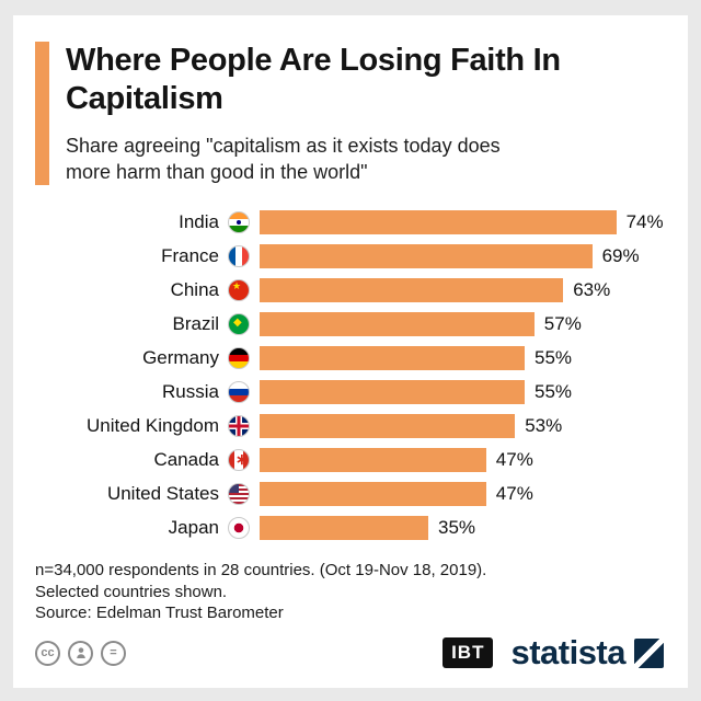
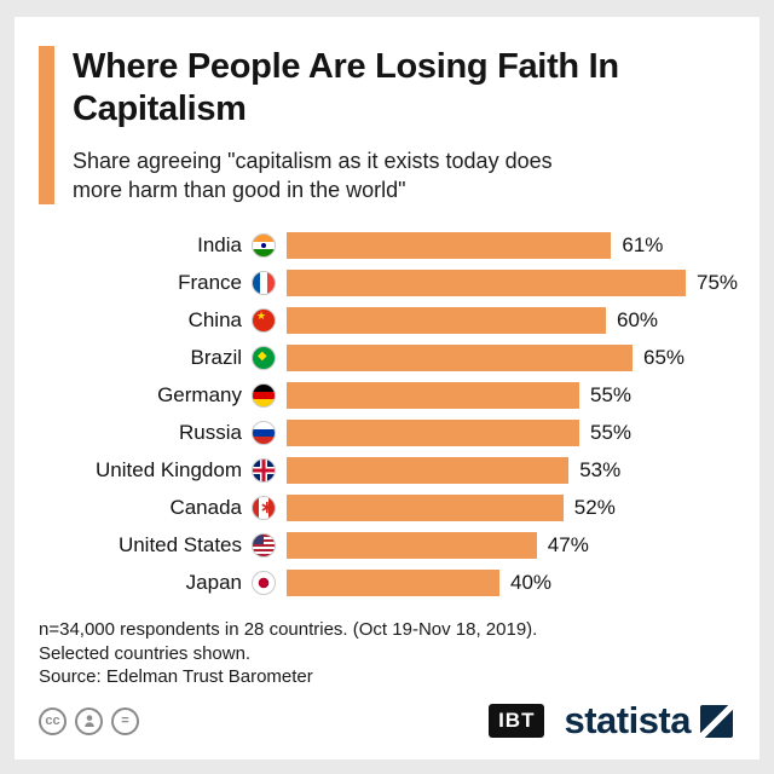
India: 74% -> 61%
France: 69% -> 75%
China: 63% -> 60%
Brazil: 57% -> 65%
Canada: 47% -> 52%
Japan: 35% -> 40%
